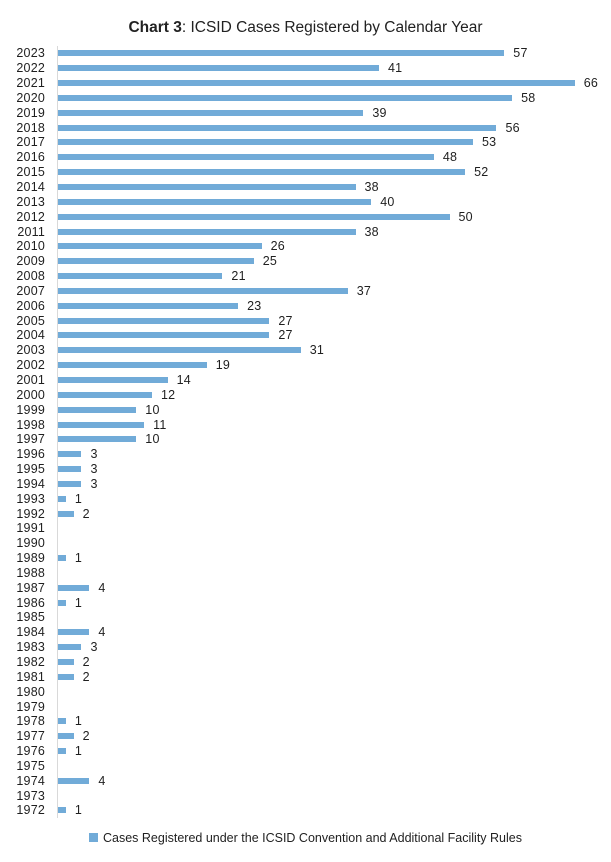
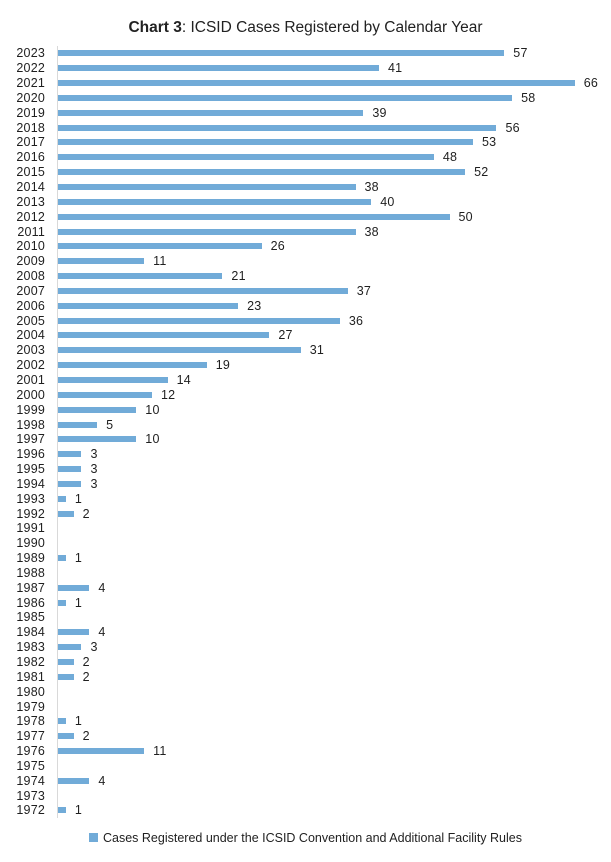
2009: 25 -> 11
2005: 27 -> 36
1998: 11 -> 5
1976: 1 -> 11
